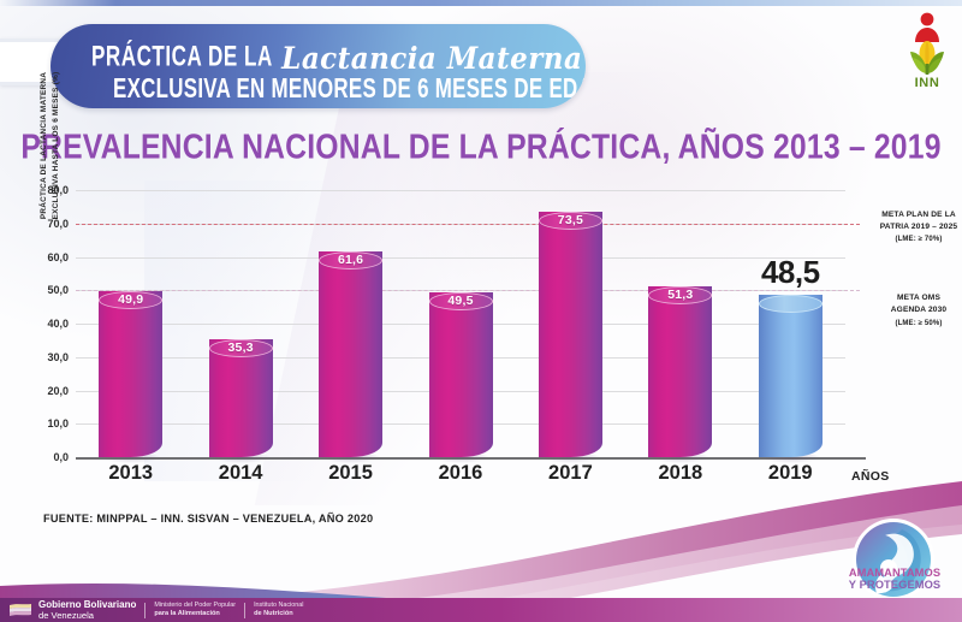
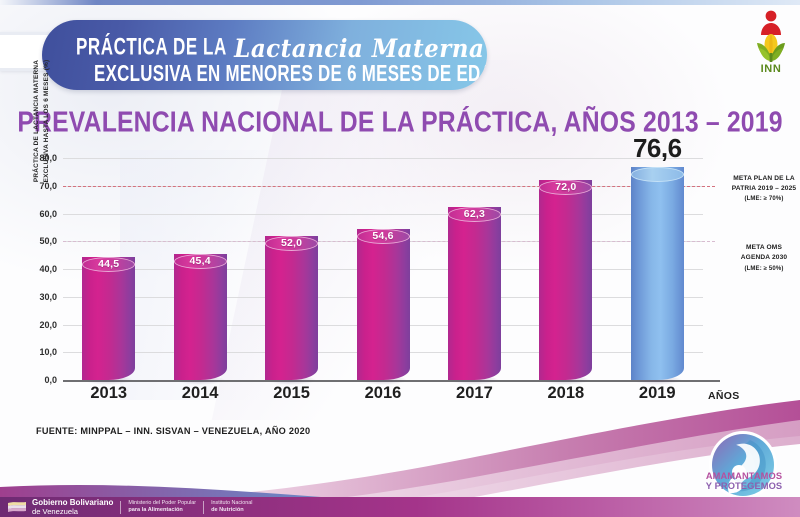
2013: 49,9 -> 44,5
2014: 35,3 -> 45,4
2015: 61,6 -> 52,0
2016: 49,5 -> 54,6
2017: 73,5 -> 62,3
2018: 51,3 -> 72,0
2019: 48,5 -> 76,6
